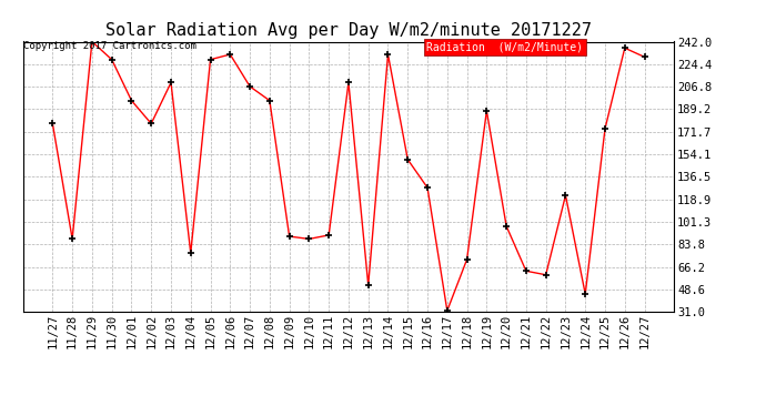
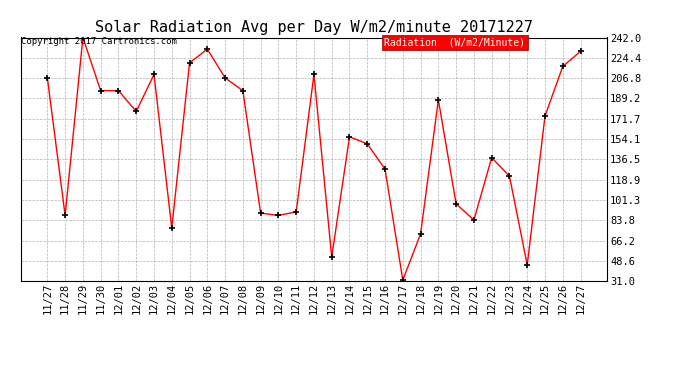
11/27: 178 -> 207
11/30: 228 -> 196
12/05: 228 -> 220
12/14: 232 -> 156
12/21: 63 -> 84
12/22: 60 -> 138
12/26: 237 -> 217
